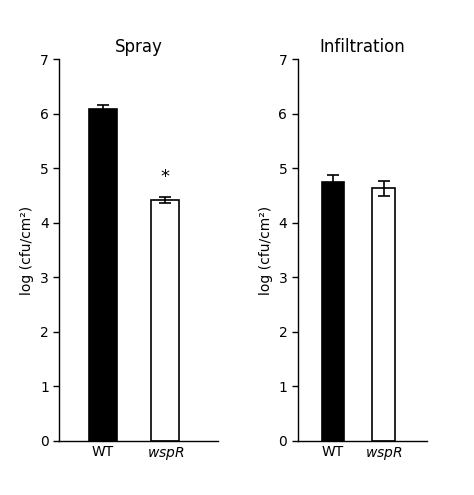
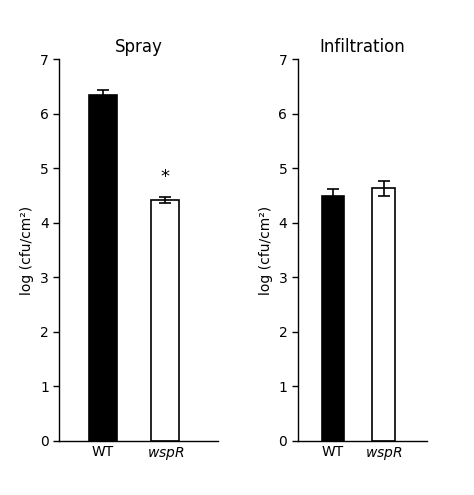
Spray/WT: 6.08 -> 6.34
Infiltration/WT: 4.75 -> 4.50
